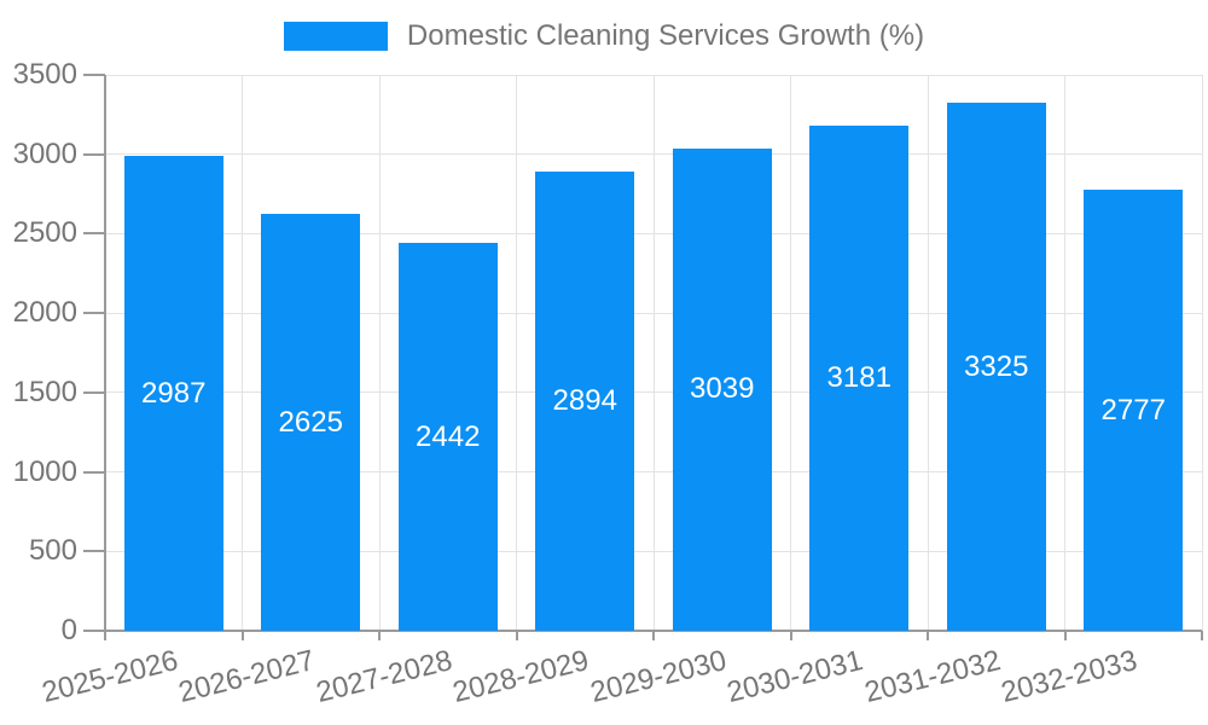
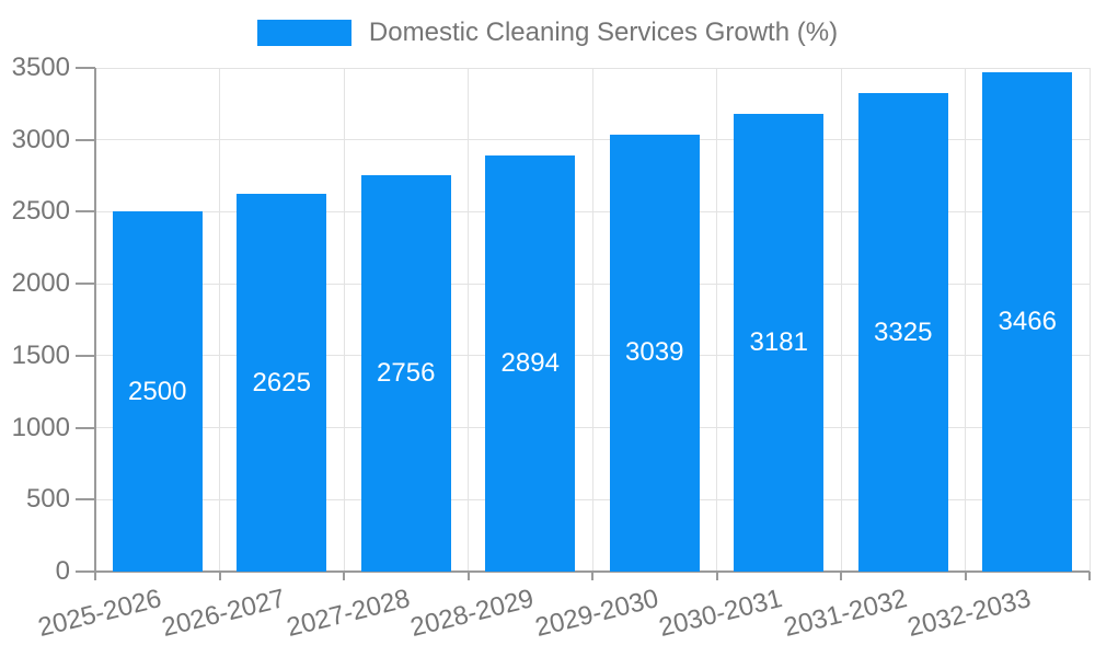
2025-2026: 2987 -> 2500
2027-2028: 2442 -> 2756
2032-2033: 2777 -> 3466
